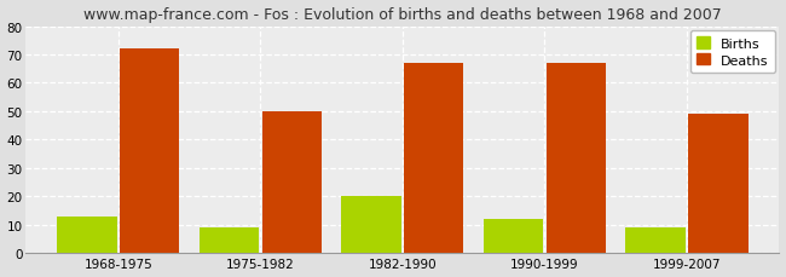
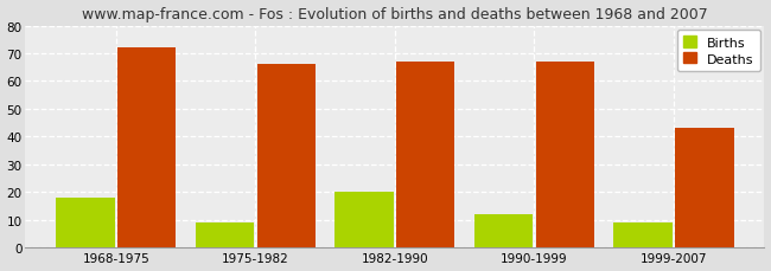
Births/1968-1975: 13 -> 18
Deaths/1975-1982: 50 -> 66
Deaths/1999-2007: 49 -> 43
